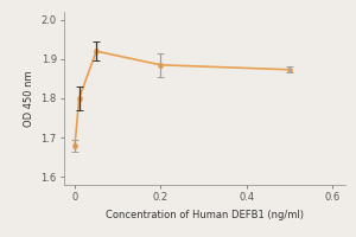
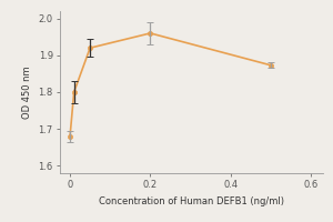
0.2: 1.885 -> 1.960
